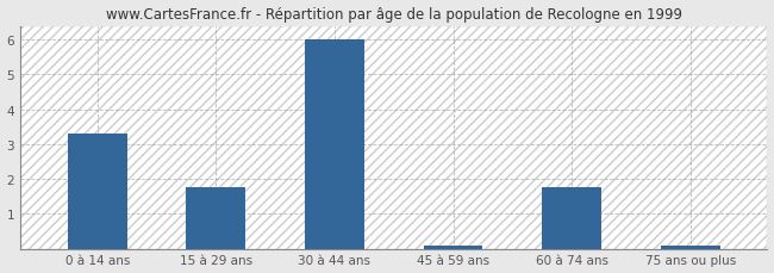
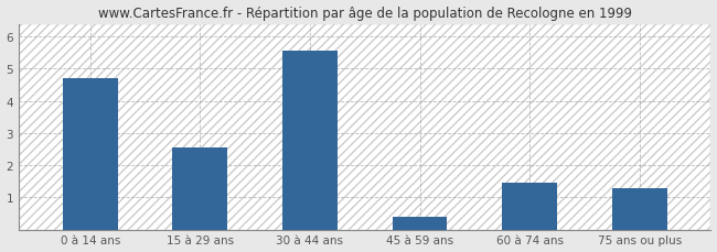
0 à 14 ans: 3.30 -> 4.70
15 à 29 ans: 1.75 -> 2.55
30 à 44 ans: 6.00 -> 5.55
45 à 59 ans: 0.08 -> 0.40
60 à 74 ans: 1.75 -> 1.45
75 ans ou plus: 0.08 -> 1.30
